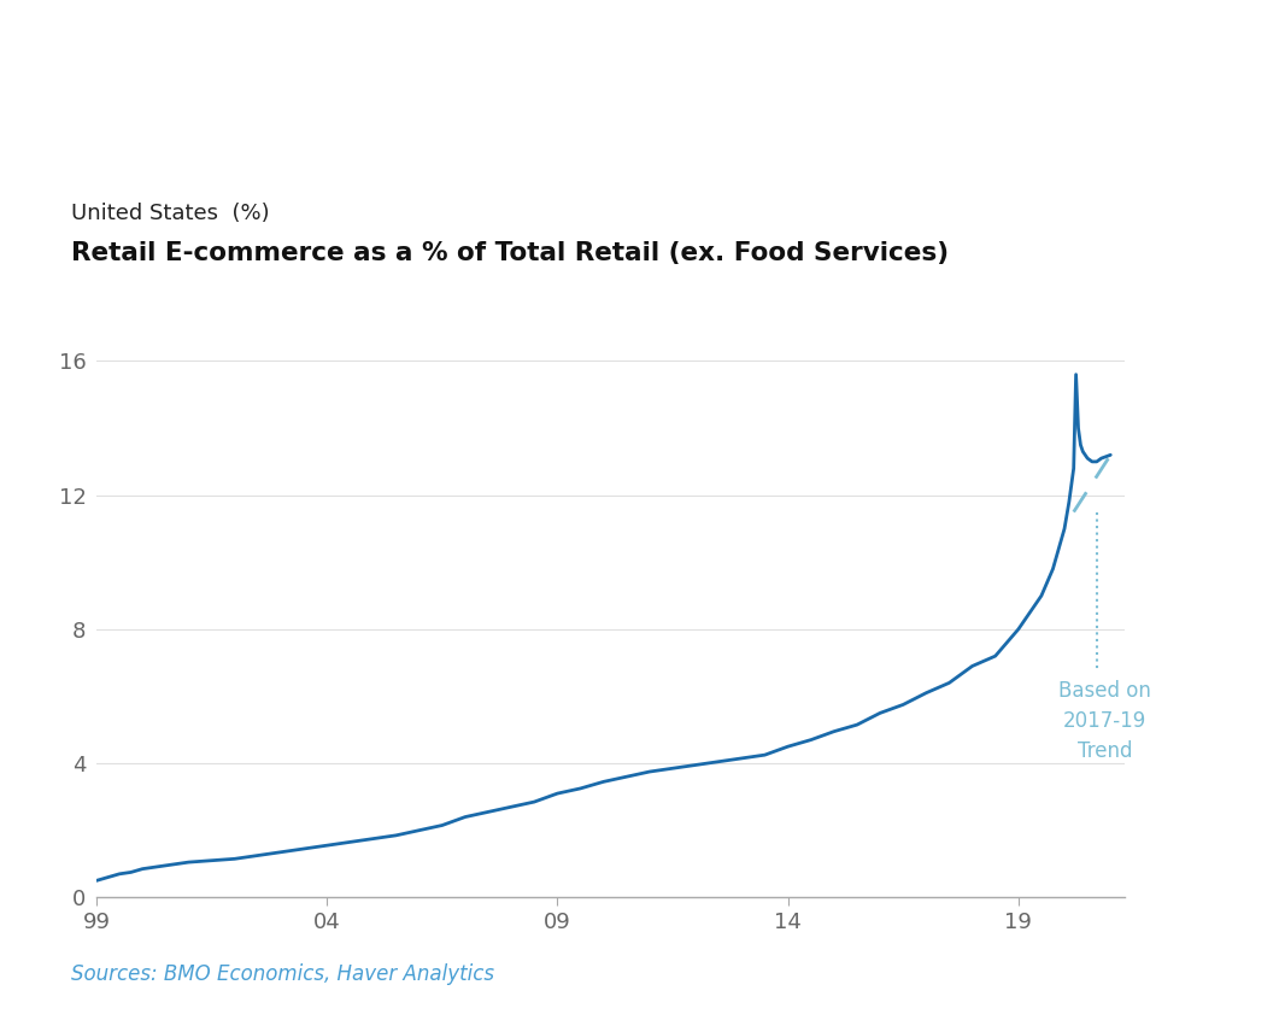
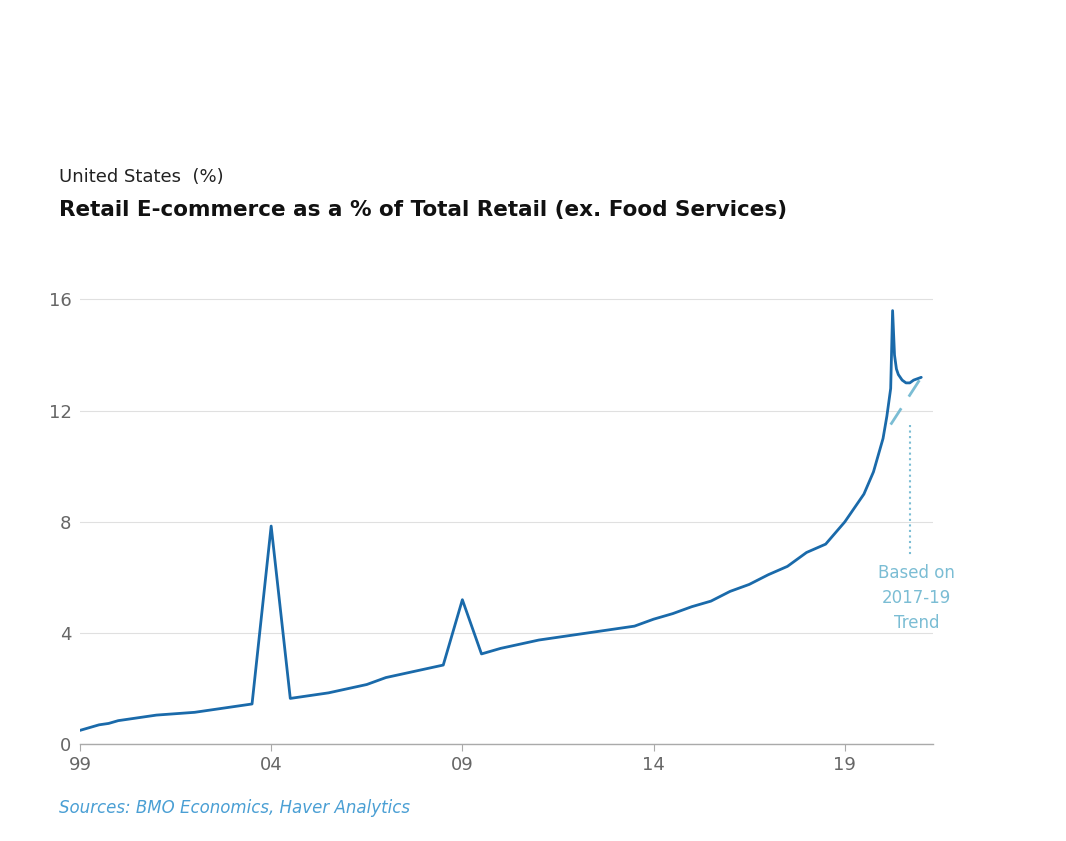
04: 1.55 -> 7.85
09: 3.10 -> 5.20
